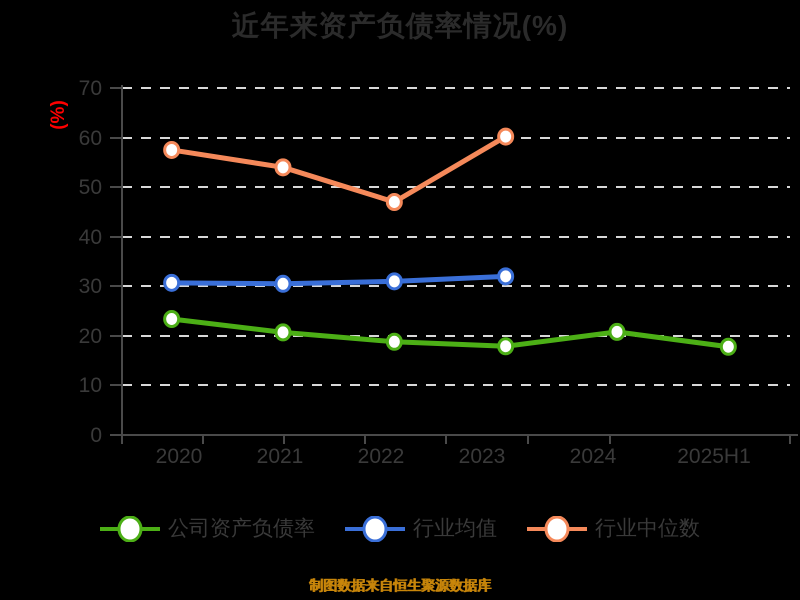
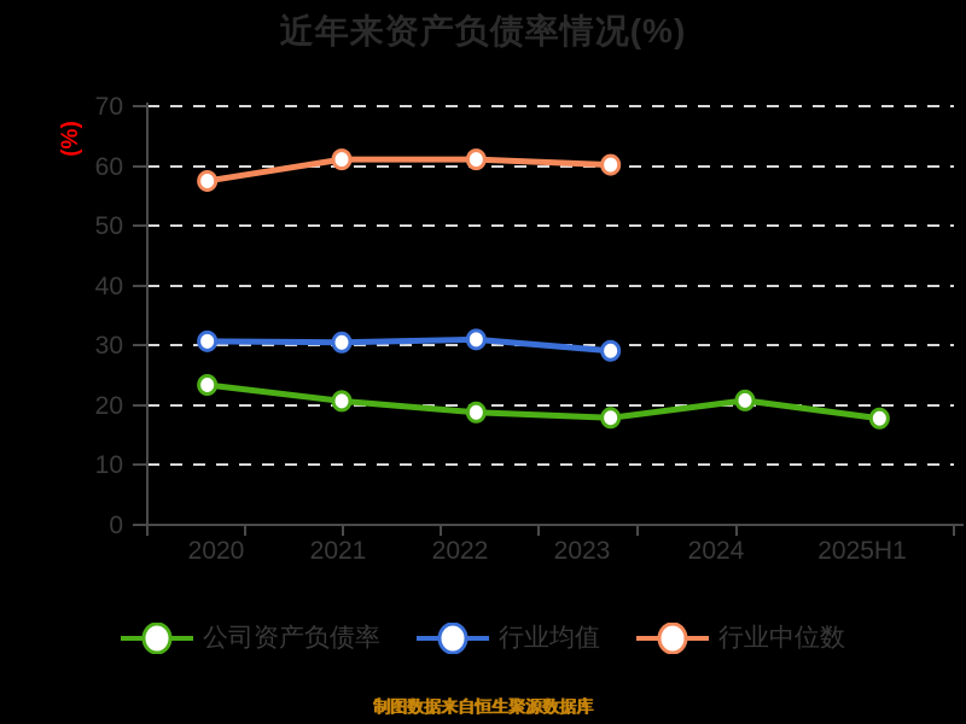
行业中位数/2021: 54 -> 61
行业中位数/2022: 47 -> 61
行业均值/2023: 32 -> 29
